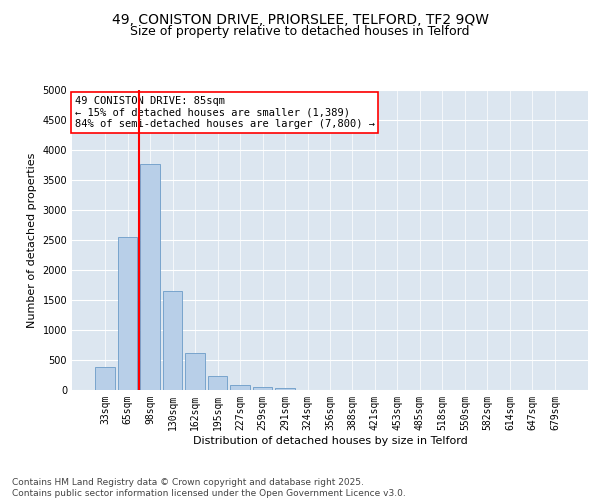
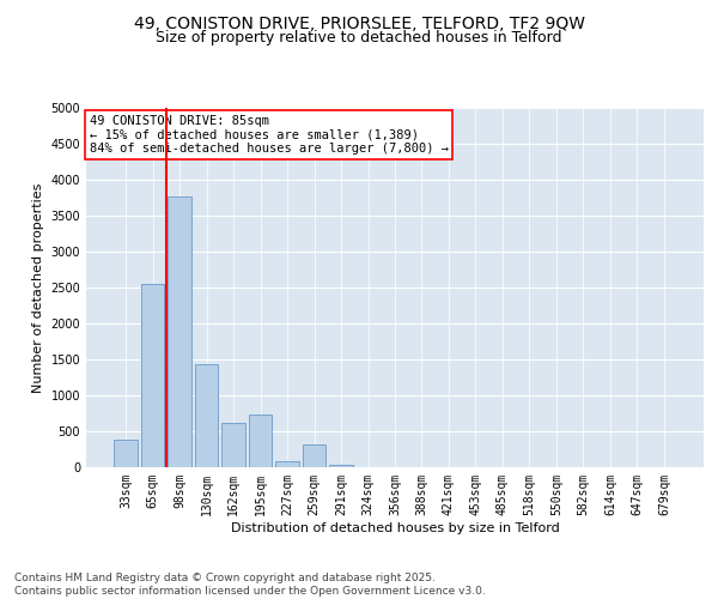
130sqm: 1650 -> 1440
195sqm: 230 -> 740
259sqm: 50 -> 320
